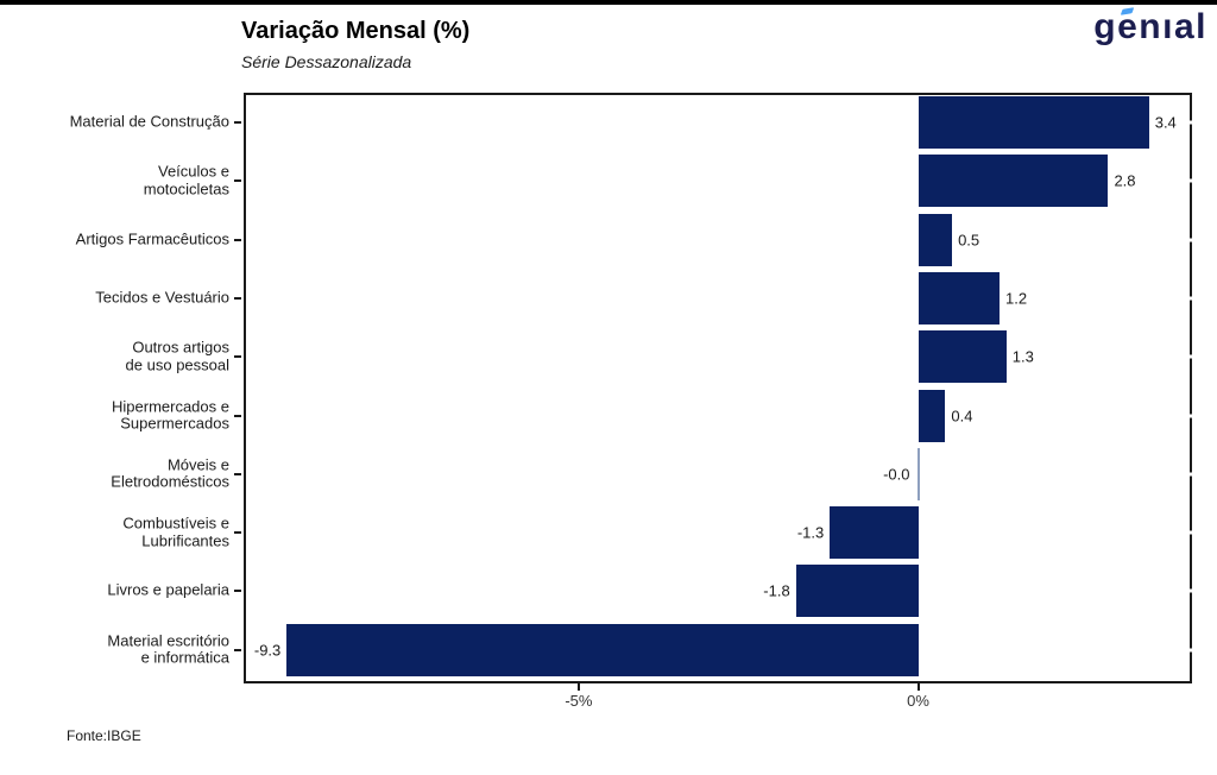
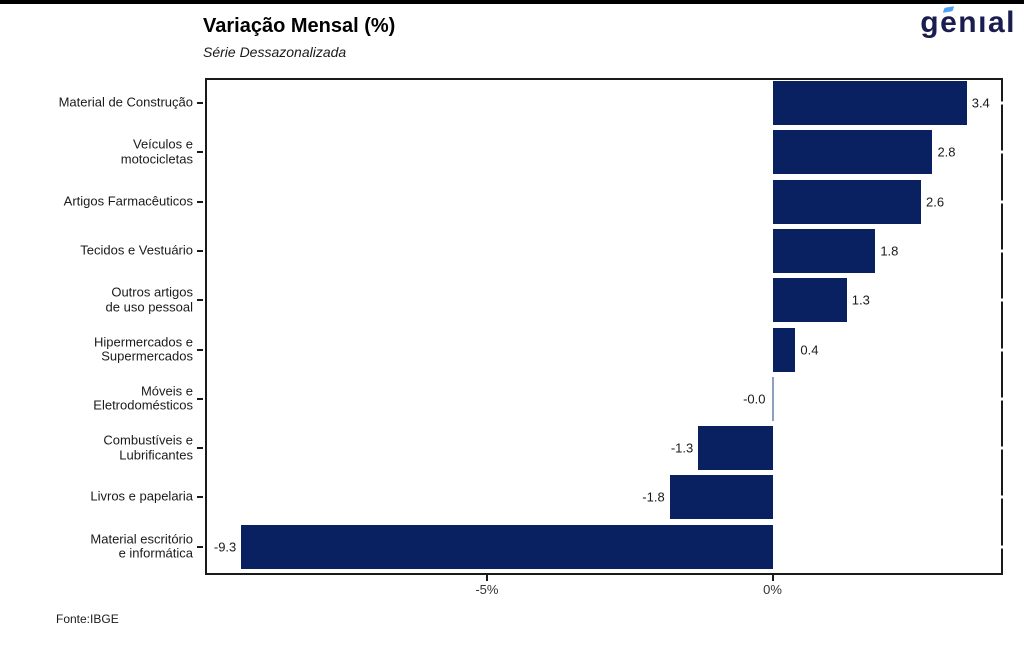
Artigos Farmacêuticos: 0.5 -> 2.6
Tecidos e Vestuário: 1.2 -> 1.8
